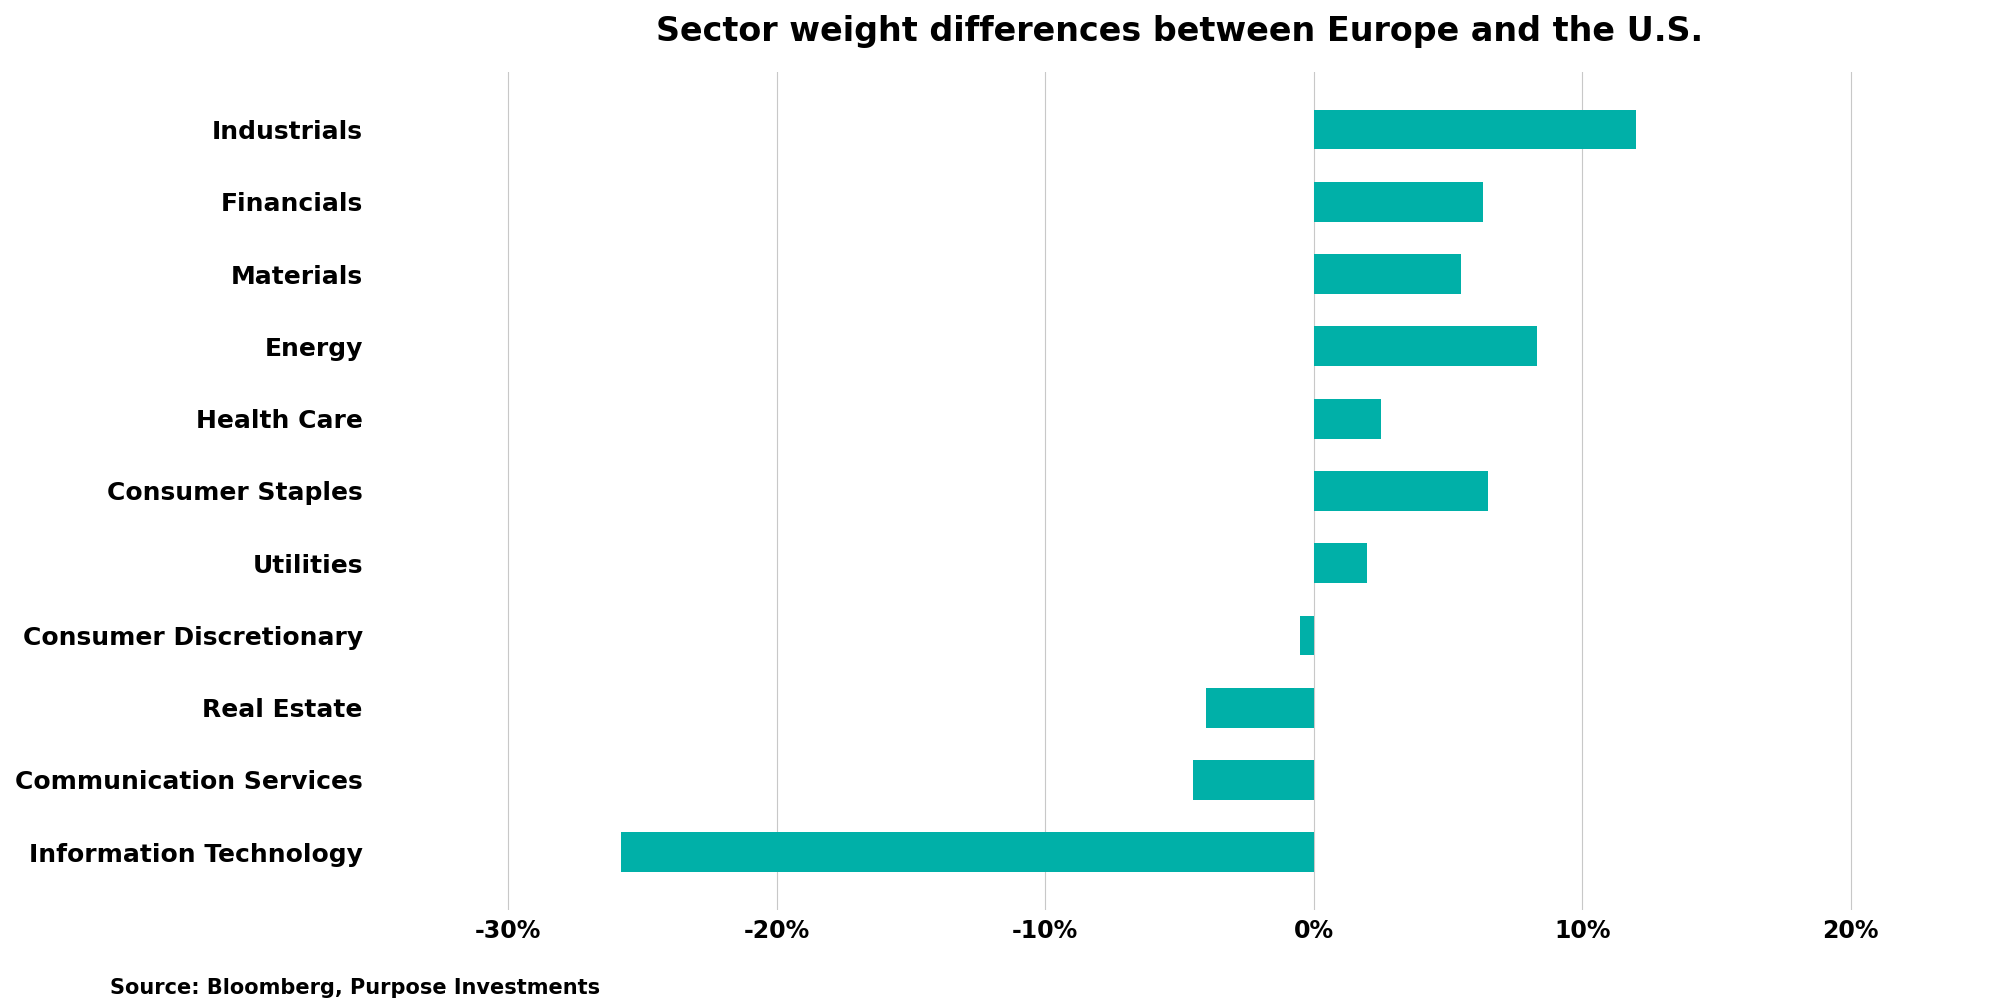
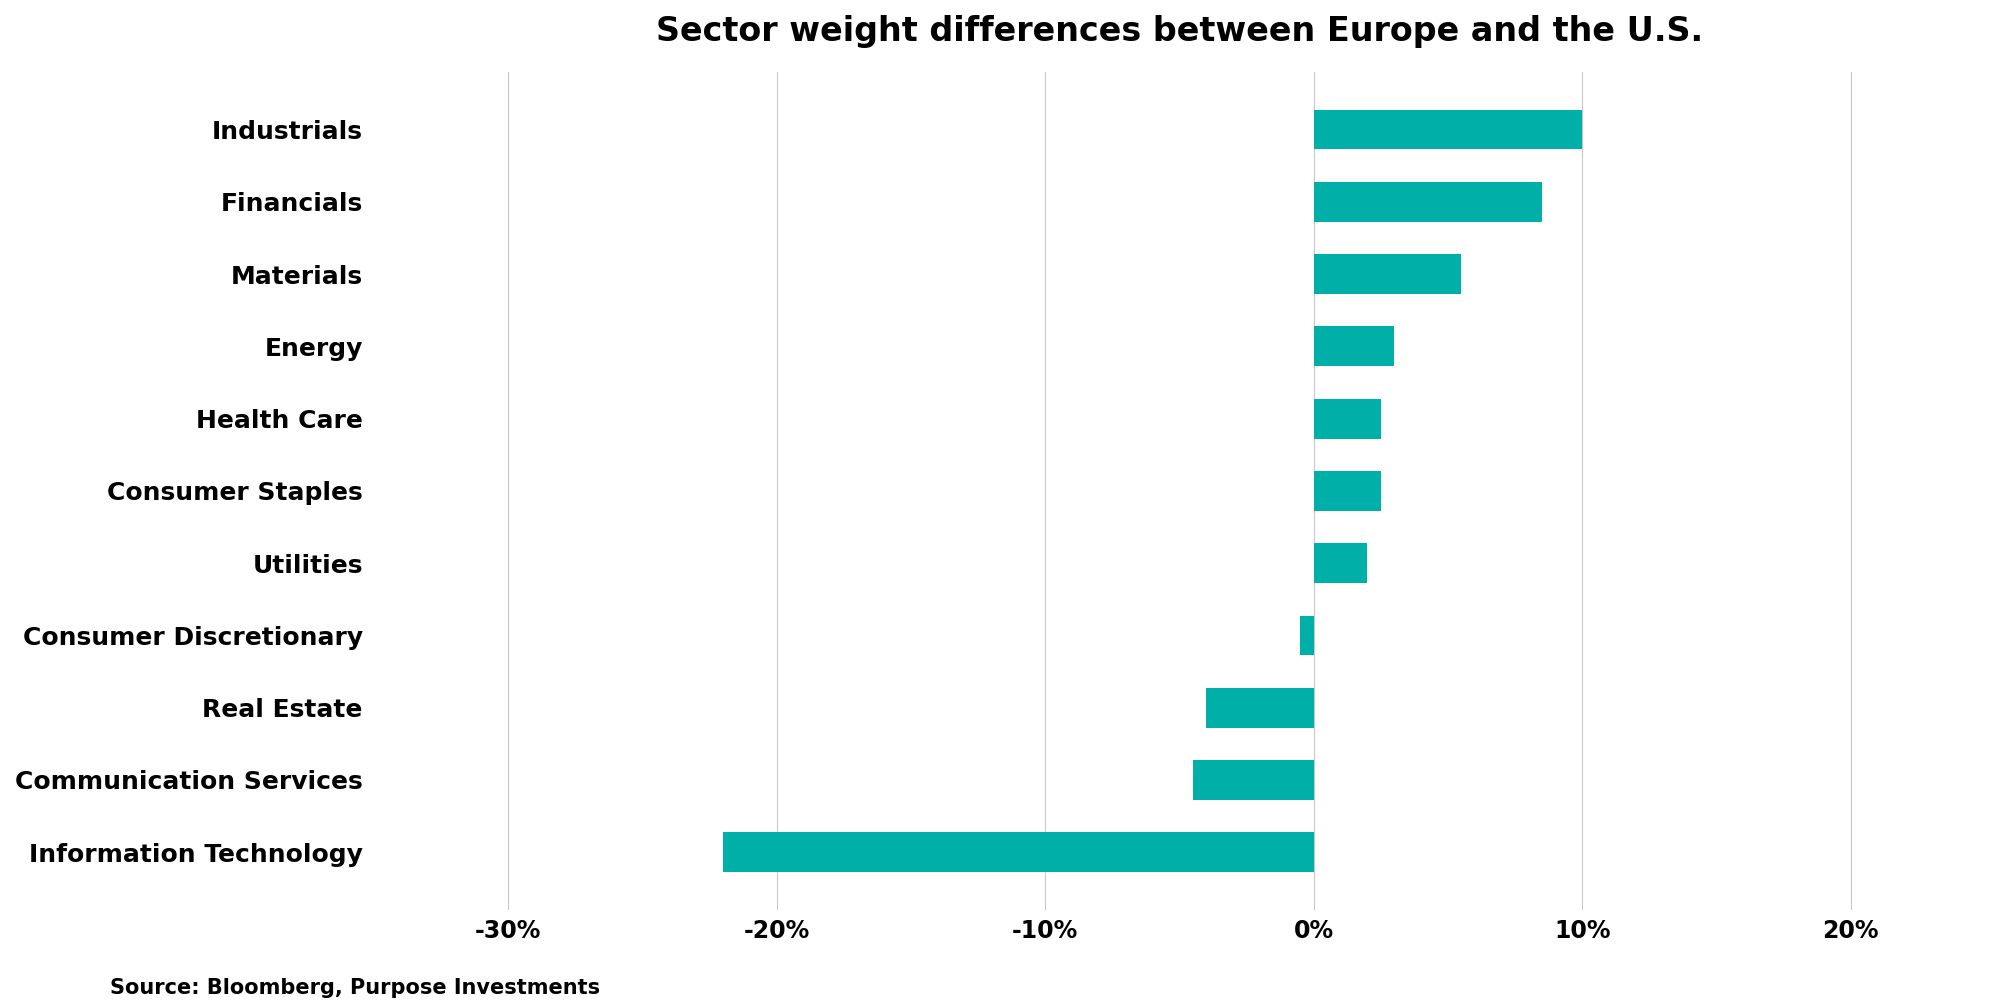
Industrials: 12.0% -> 10.0%
Financials: 6.3% -> 8.5%
Energy: 8.3% -> 3.0%
Consumer Staples: 6.5% -> 2.5%
Information Technology: -25.8% -> -22.0%
